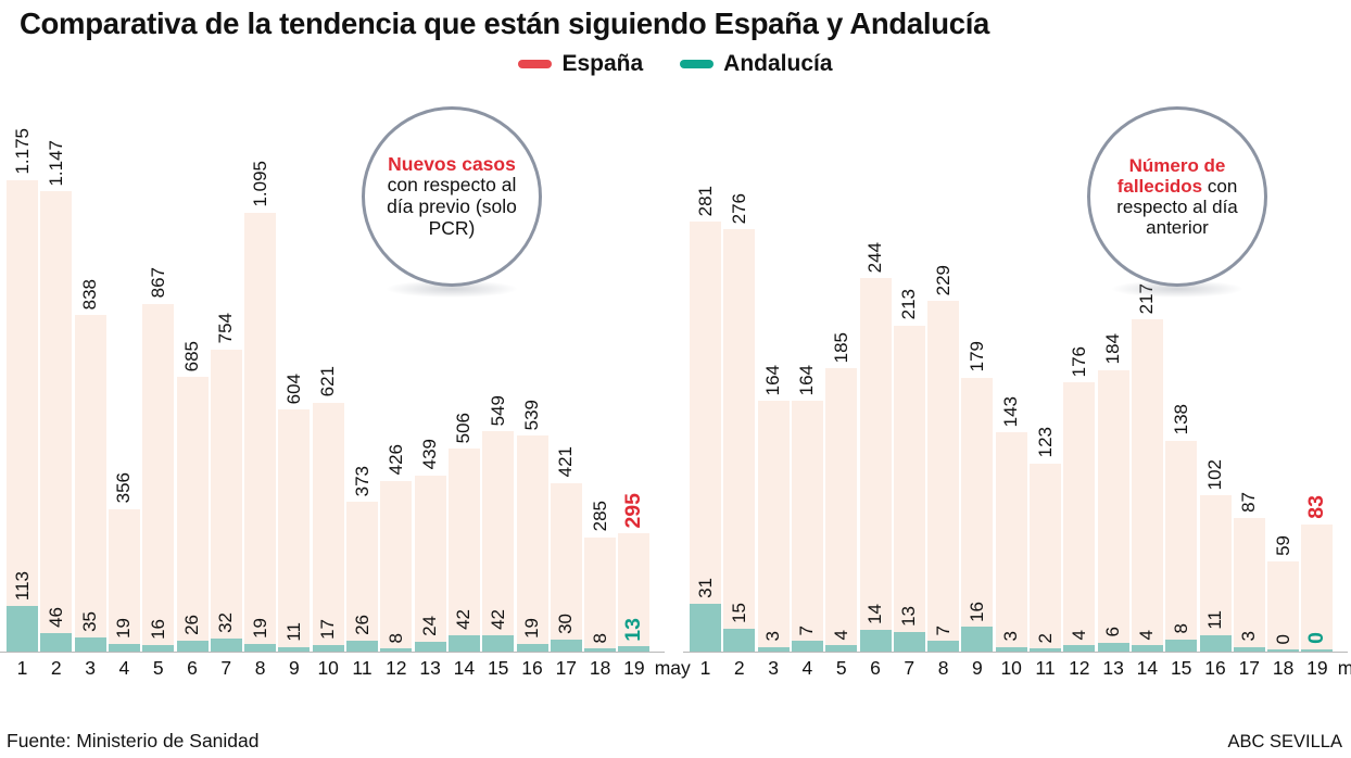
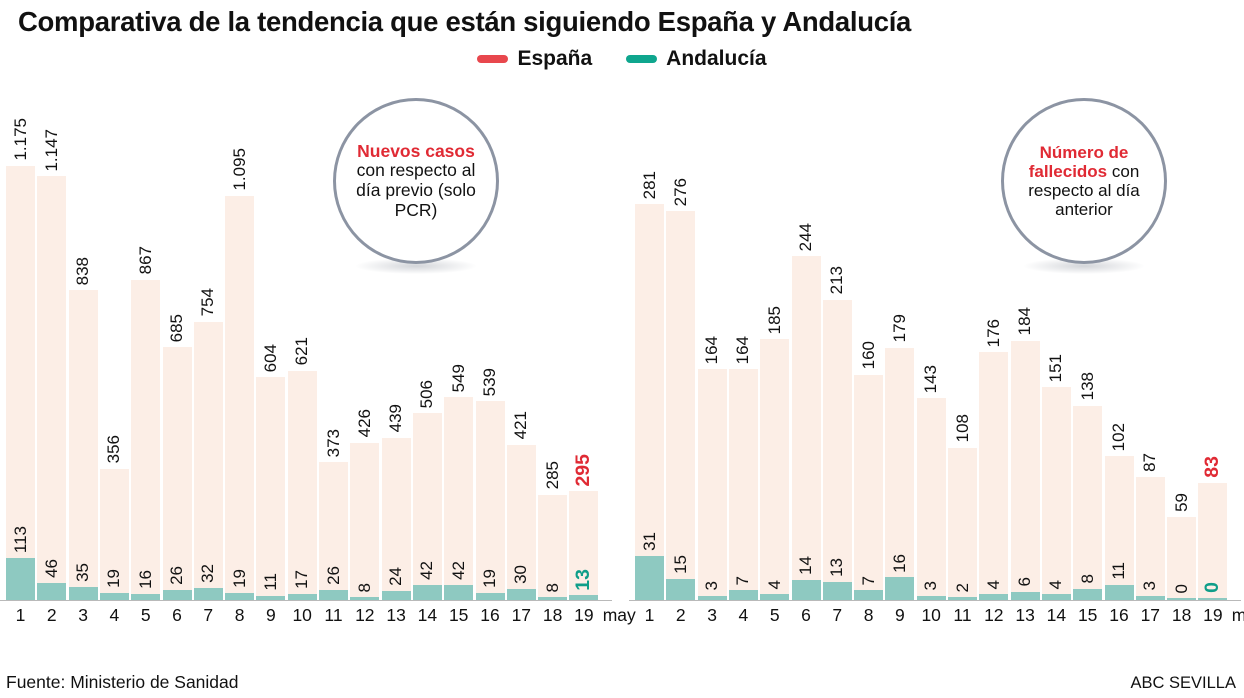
Número de fallecidos con respecto al día anterior/España/8: 229 -> 160
Número de fallecidos con respecto al día anterior/España/11: 123 -> 108
Número de fallecidos con respecto al día anterior/España/14: 217 -> 151
